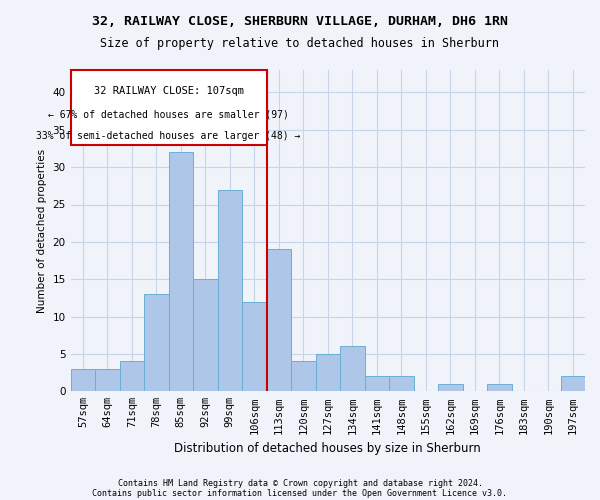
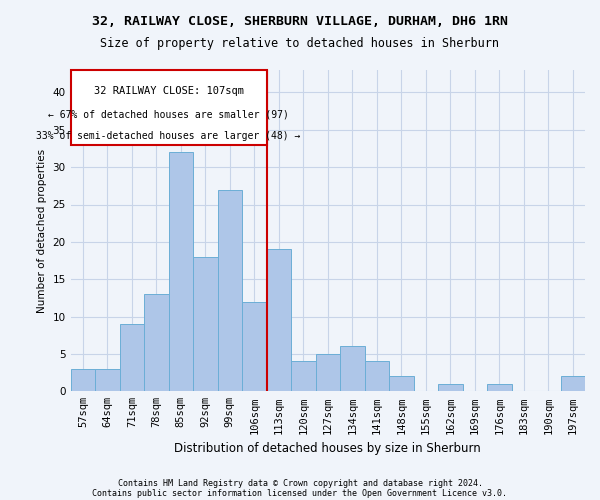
71sqm: 4 -> 9
92sqm: 15 -> 18
141sqm: 2 -> 4
